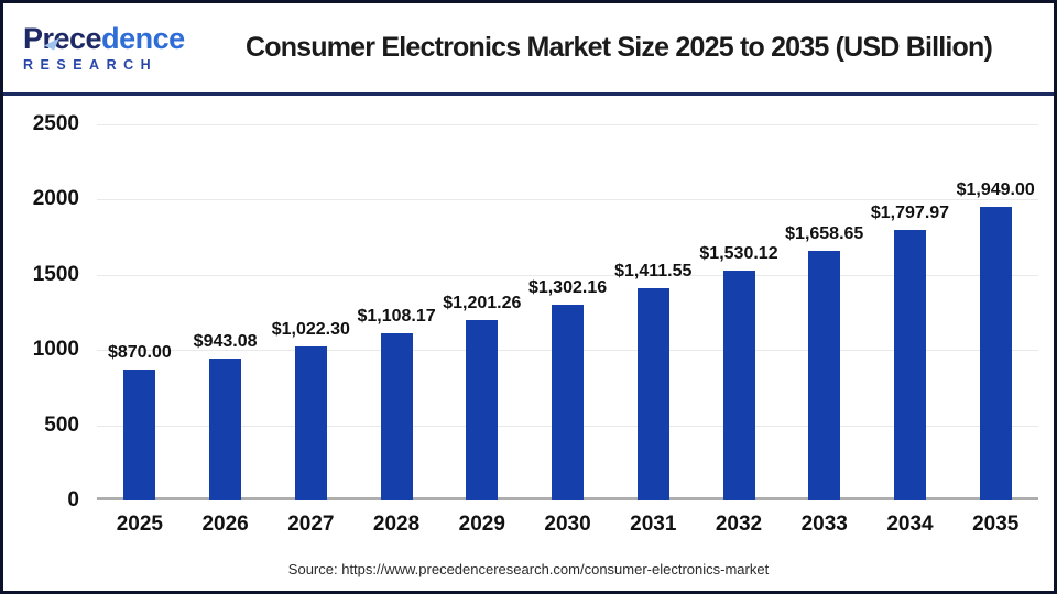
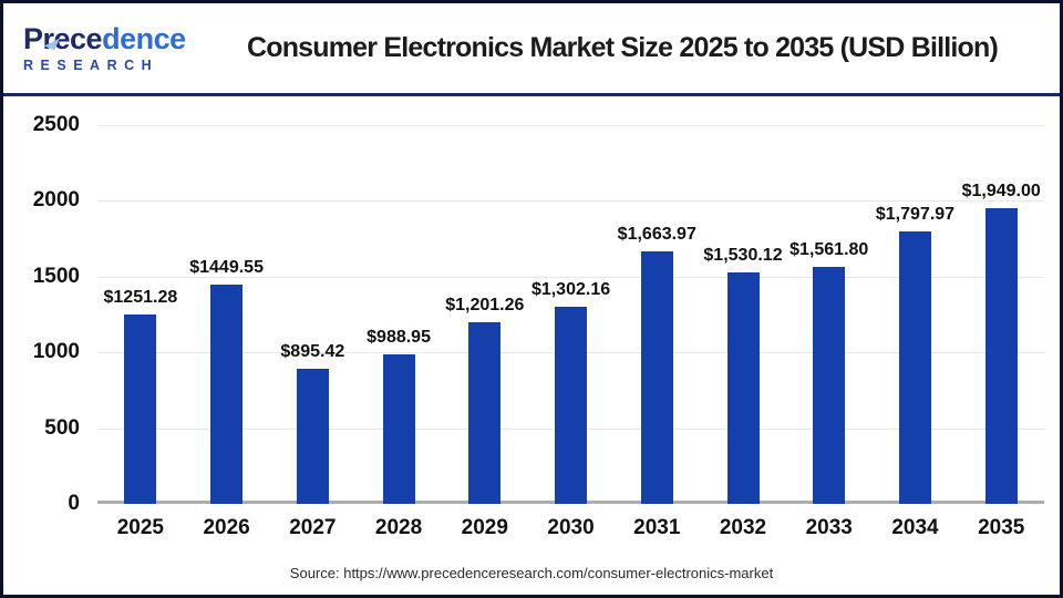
2025: $870.00 -> $1251.28
2026: $943.08 -> $1449.55
2027: $1,022.30 -> $895.42
2028: $1,108.17 -> $988.95
2031: $1,411.55 -> $1,663.97
2033: $1,658.65 -> $1,561.80
